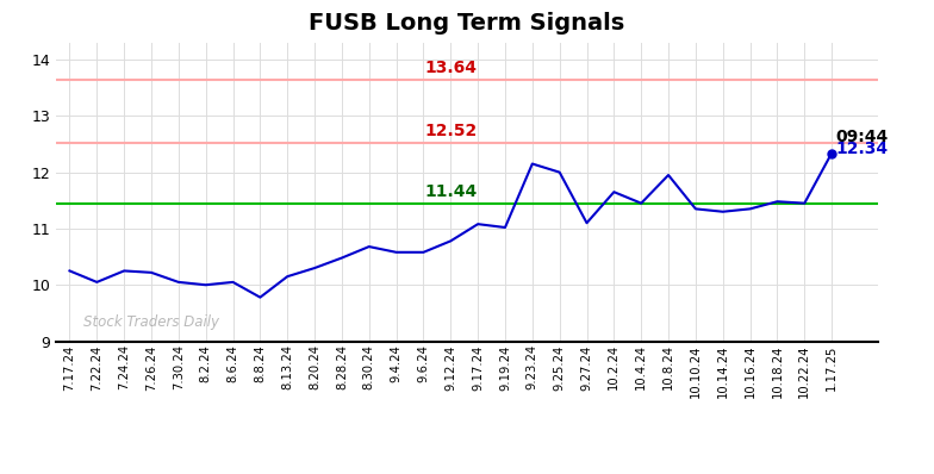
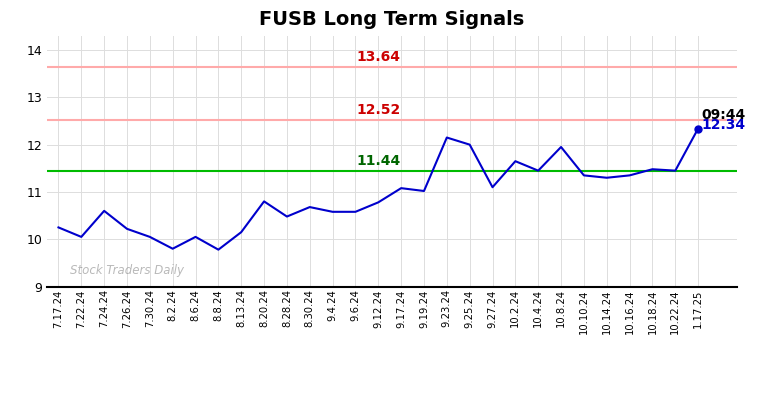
7.24.24: 10.25 -> 10.60
8.2.24: 10.00 -> 9.80
8.20.24: 10.30 -> 10.80
